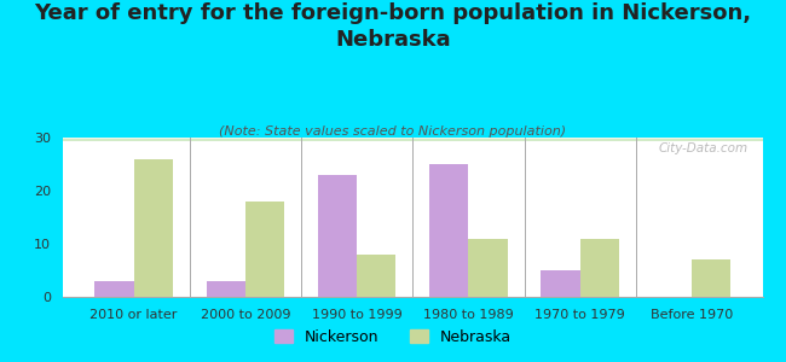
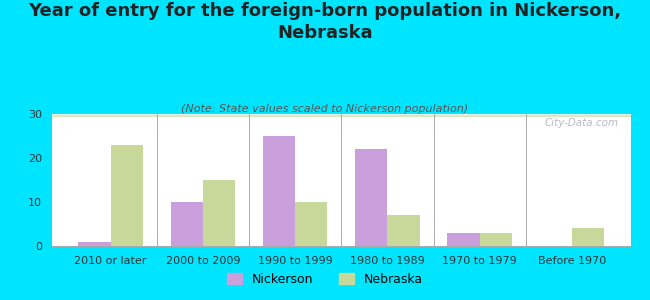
Nickerson/2010 or later: 3 -> 1
Nebraska/2010 or later: 26 -> 23
Nickerson/2000 to 2009: 3 -> 10
Nebraska/2000 to 2009: 18 -> 15
Nickerson/1990 to 1999: 23 -> 25
Nebraska/1990 to 1999: 8 -> 10
Nickerson/1980 to 1989: 25 -> 22
Nebraska/1980 to 1989: 11 -> 7
Nickerson/1970 to 1979: 5 -> 3
Nebraska/1970 to 1979: 11 -> 3
Nebraska/Before 1970: 7 -> 4
